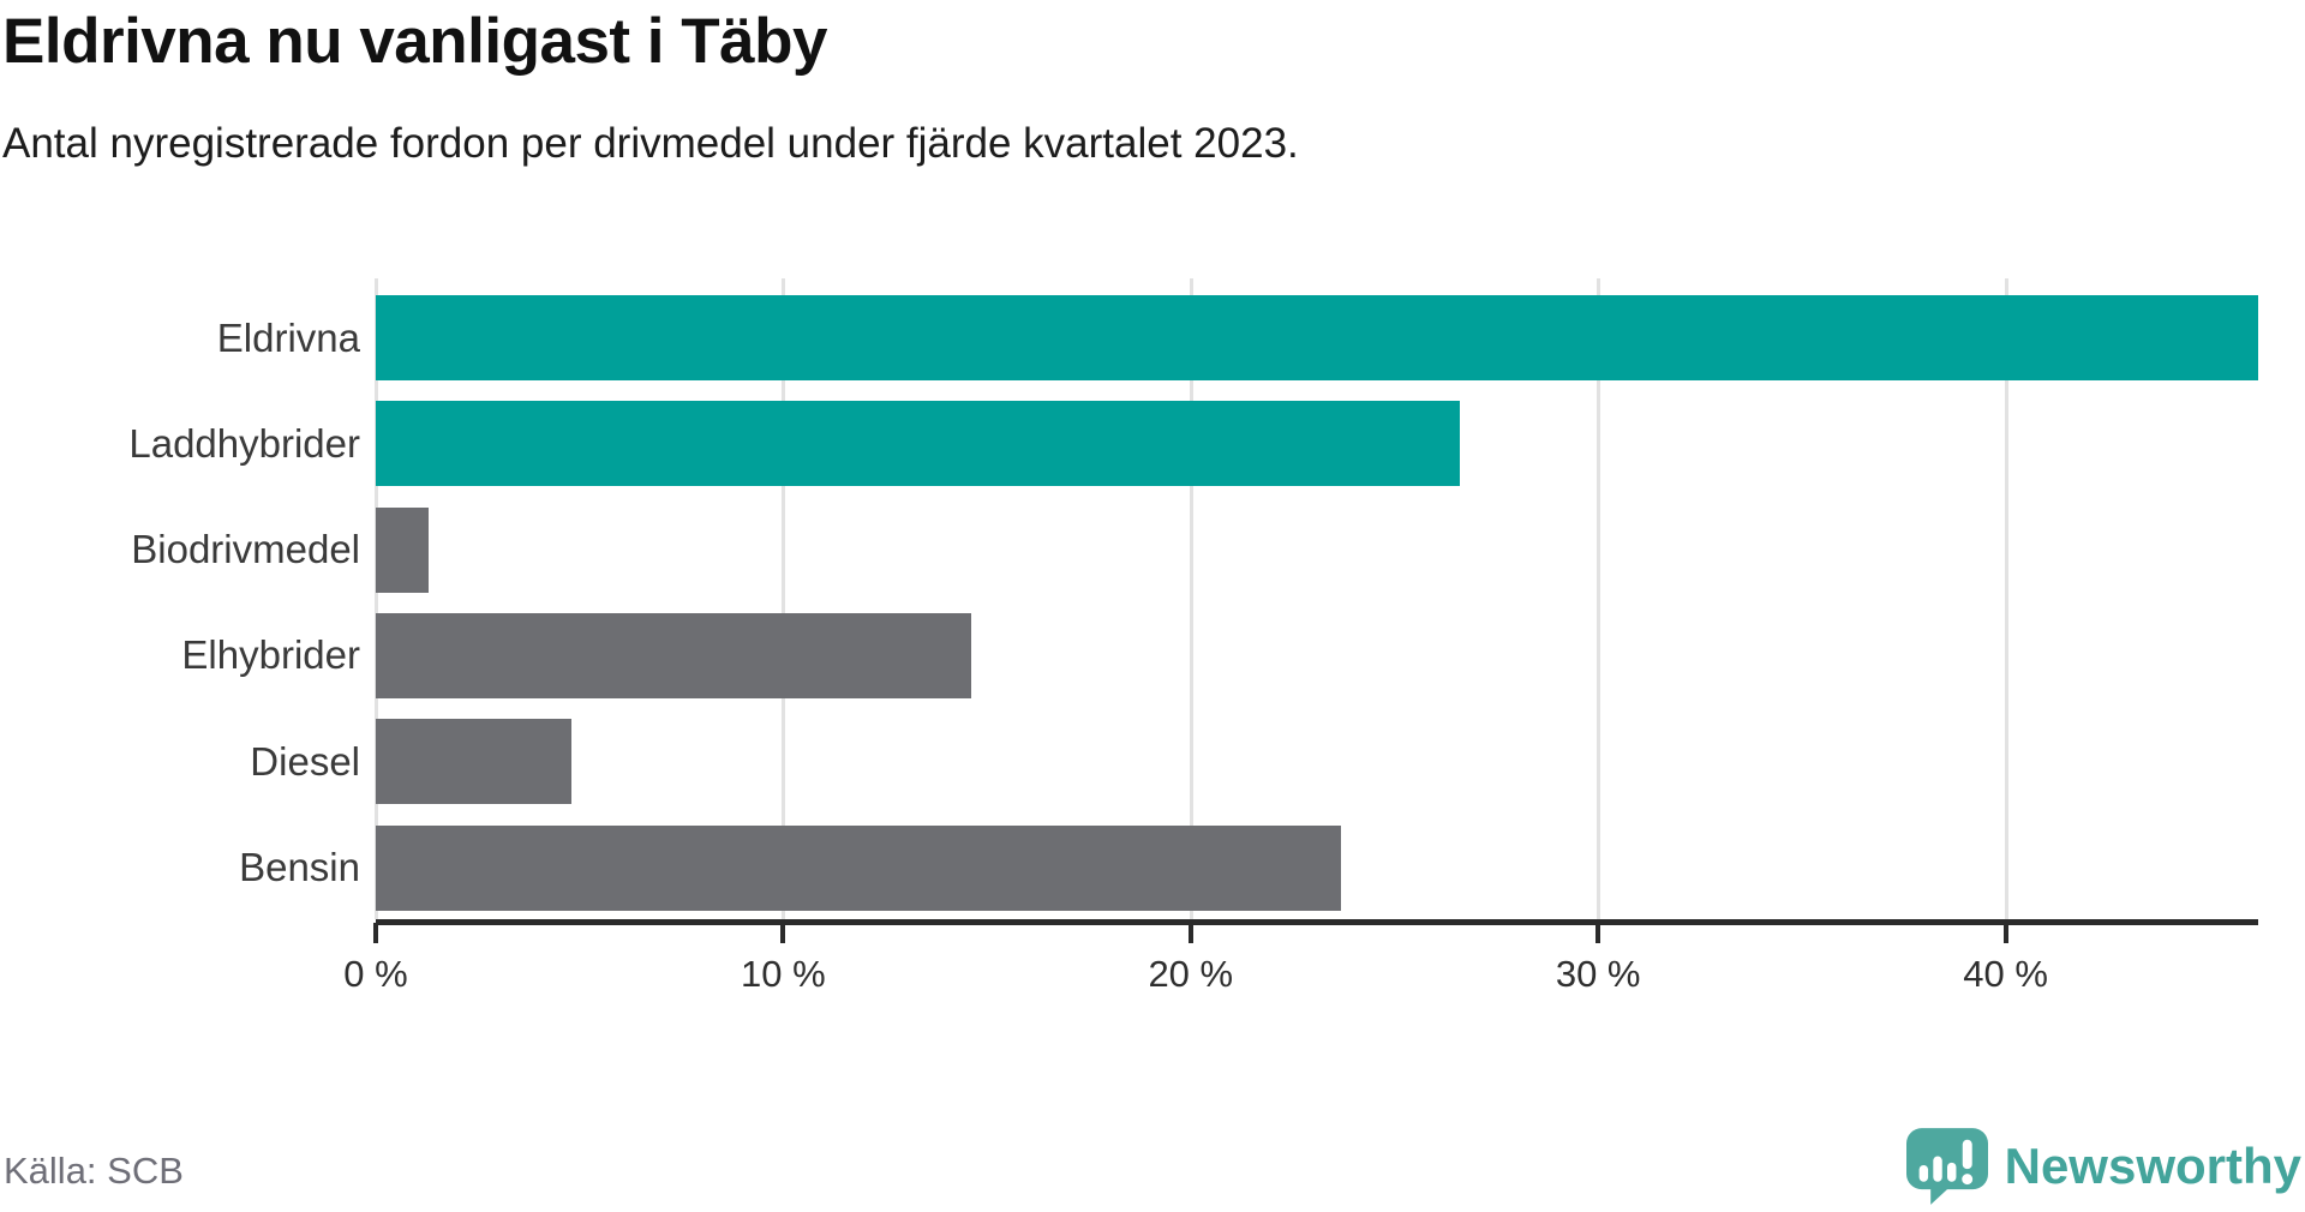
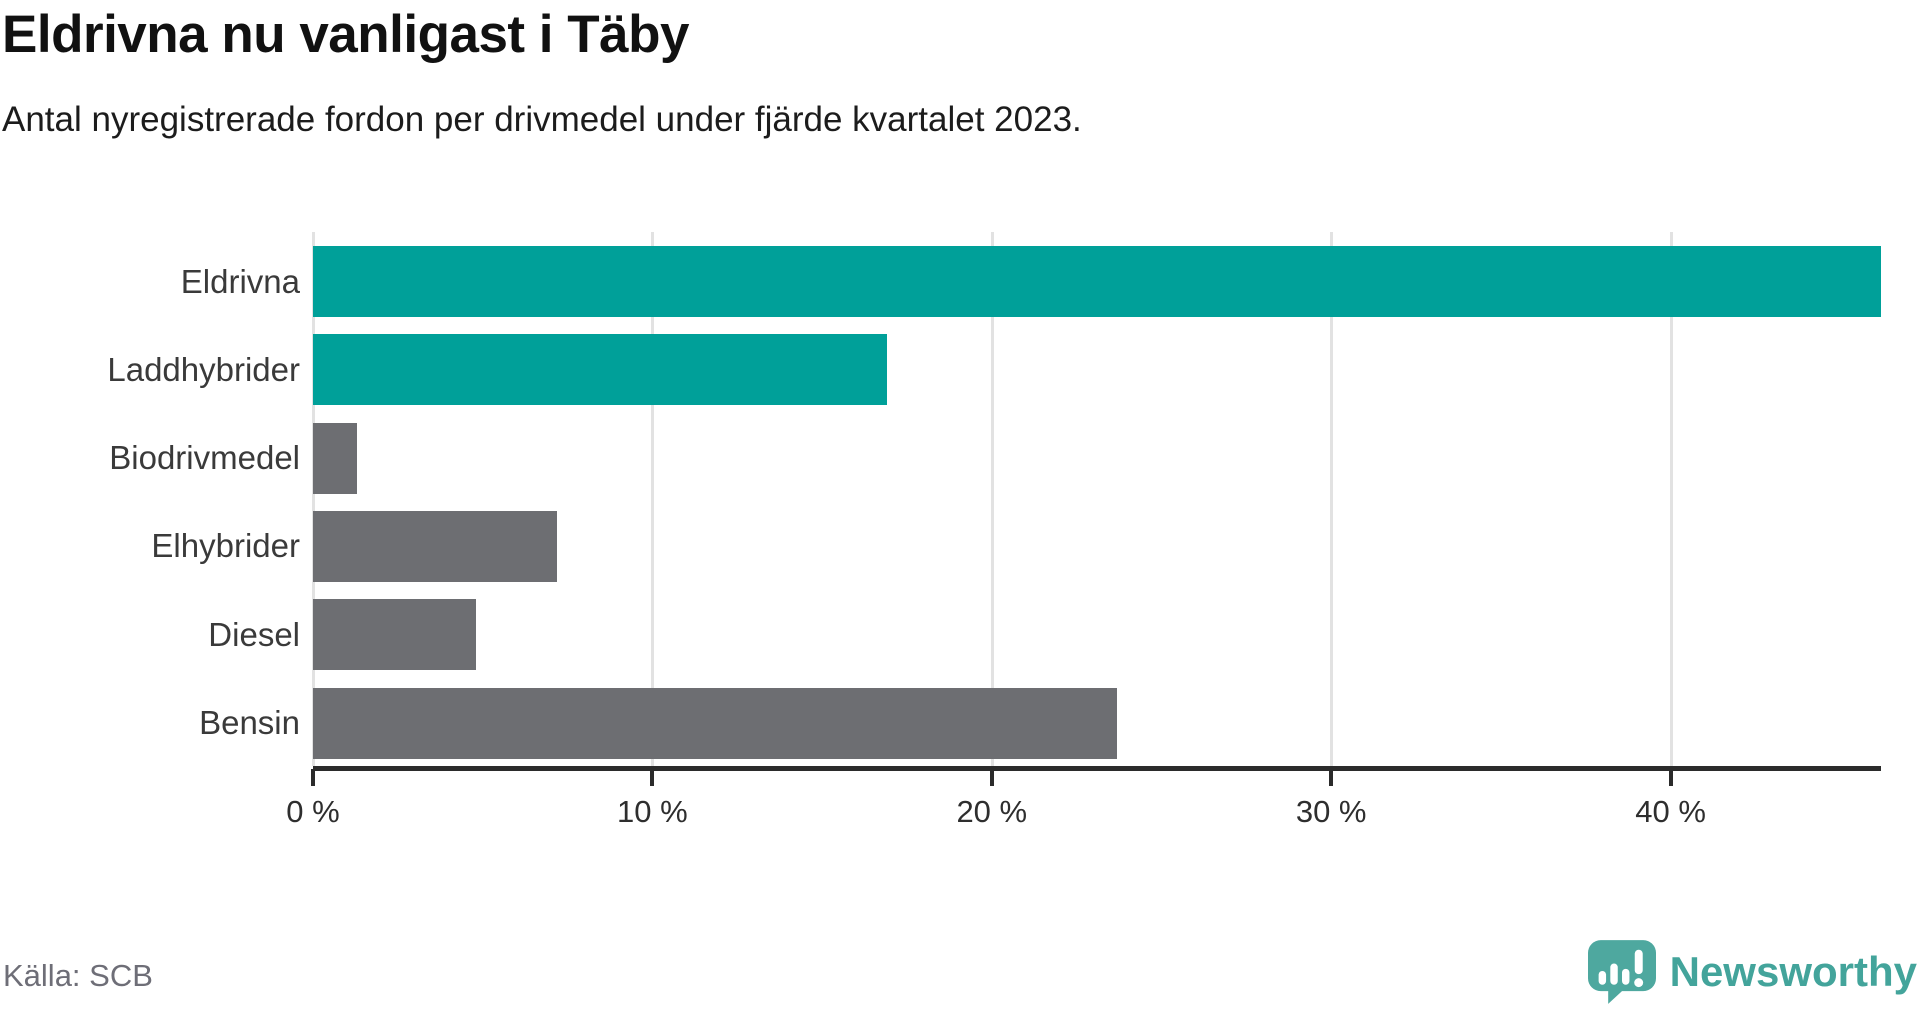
Laddhybrider: 26.6% -> 16.9%
Elhybrider: 14.6% -> 7.2%
